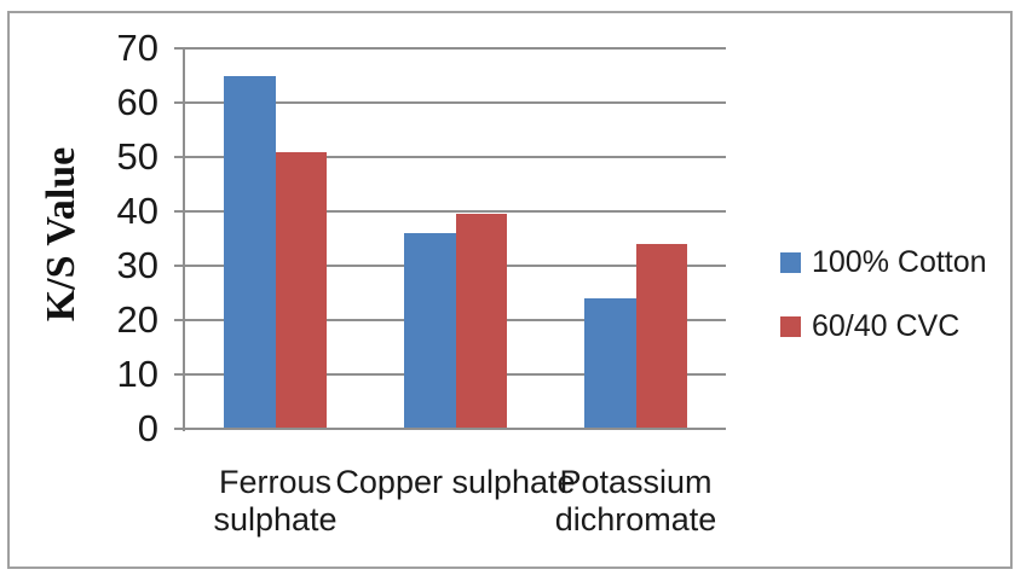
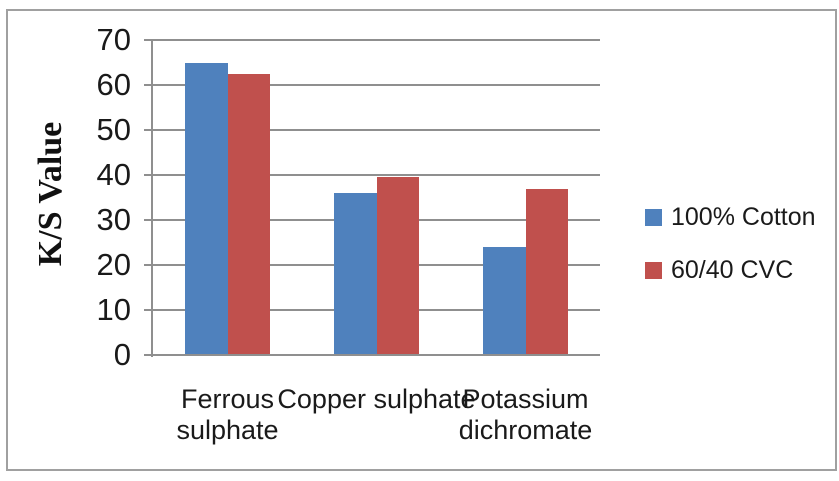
60/40 CVC/Ferrous sulphate: 51 -> 62
60/40 CVC/Potassium dichromate: 34 -> 37
